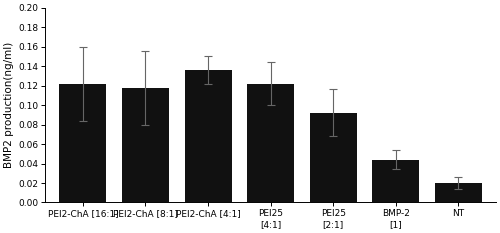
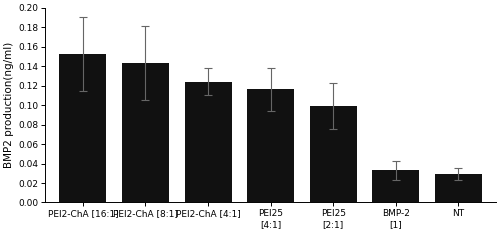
PEI2-ChA [16:1]: 0.122 -> 0.152
PEI2-ChA [8:1]: 0.118 -> 0.143
PEI2-ChA [4:1]: 0.136 -> 0.124
PEI25 [4:1]: 0.122 -> 0.116
PEI25 [2:1]: 0.092 -> 0.099
BMP-2 [1]: 0.044 -> 0.033
NT: 0.020 -> 0.029
